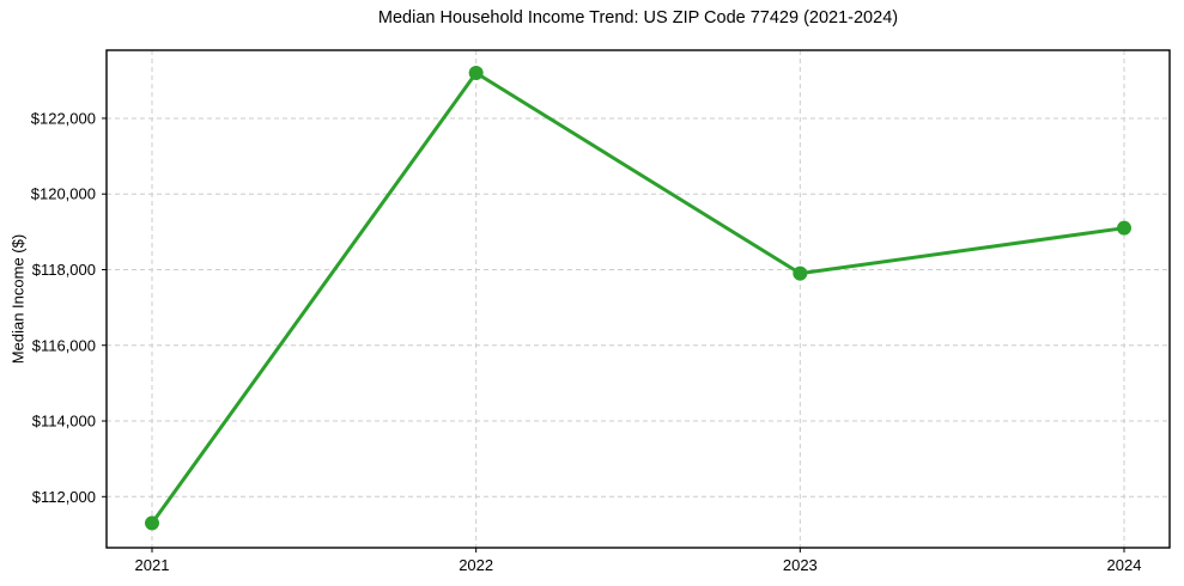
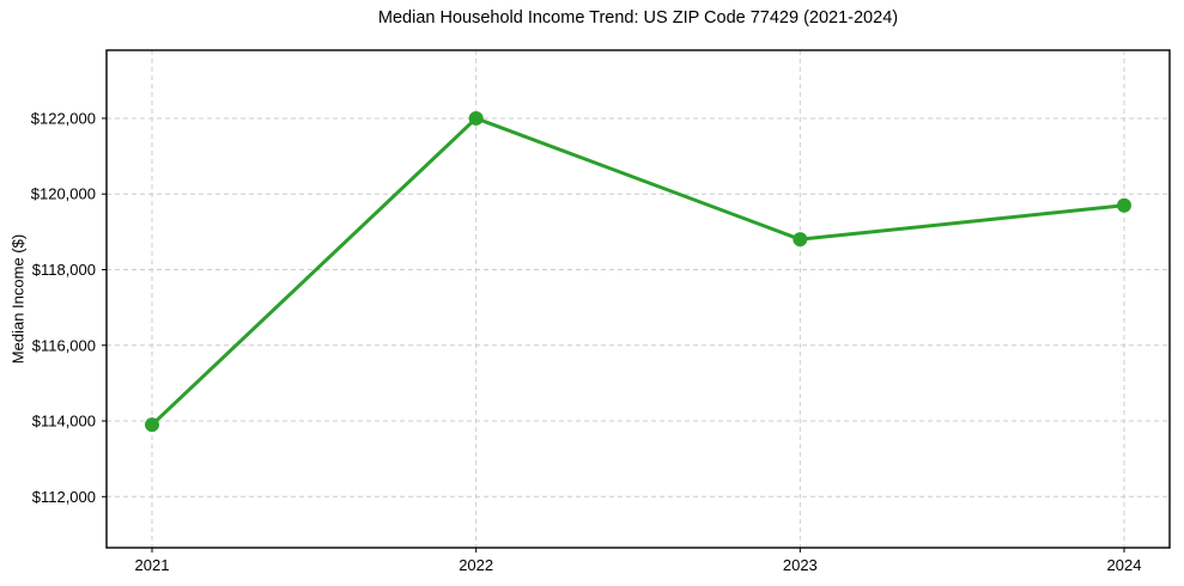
2021: $111300 -> $113900
2022: $123200 -> $122000
2023: $117900 -> $118800
2024: $119100 -> $119700
